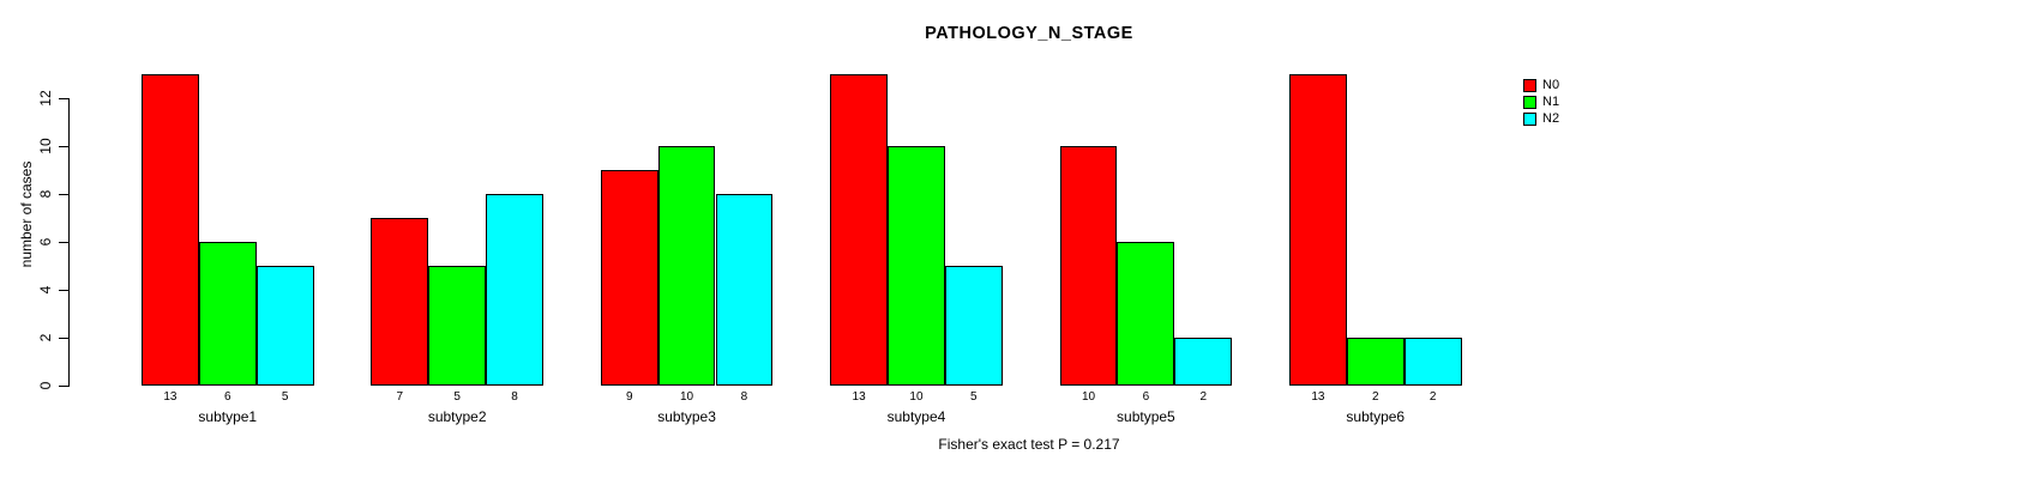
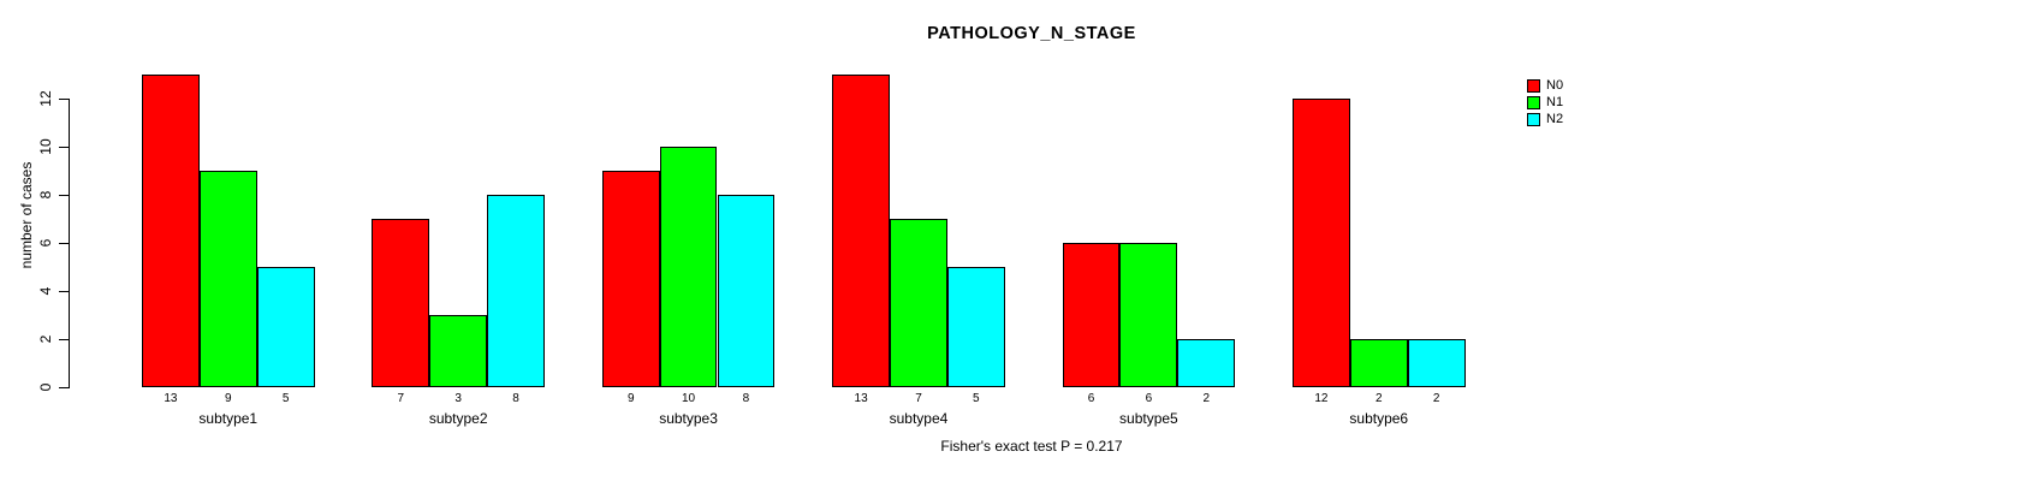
N1/subtype1: 6 -> 9
N1/subtype2: 5 -> 3
N1/subtype4: 10 -> 7
N0/subtype5: 10 -> 6
N0/subtype6: 13 -> 12
